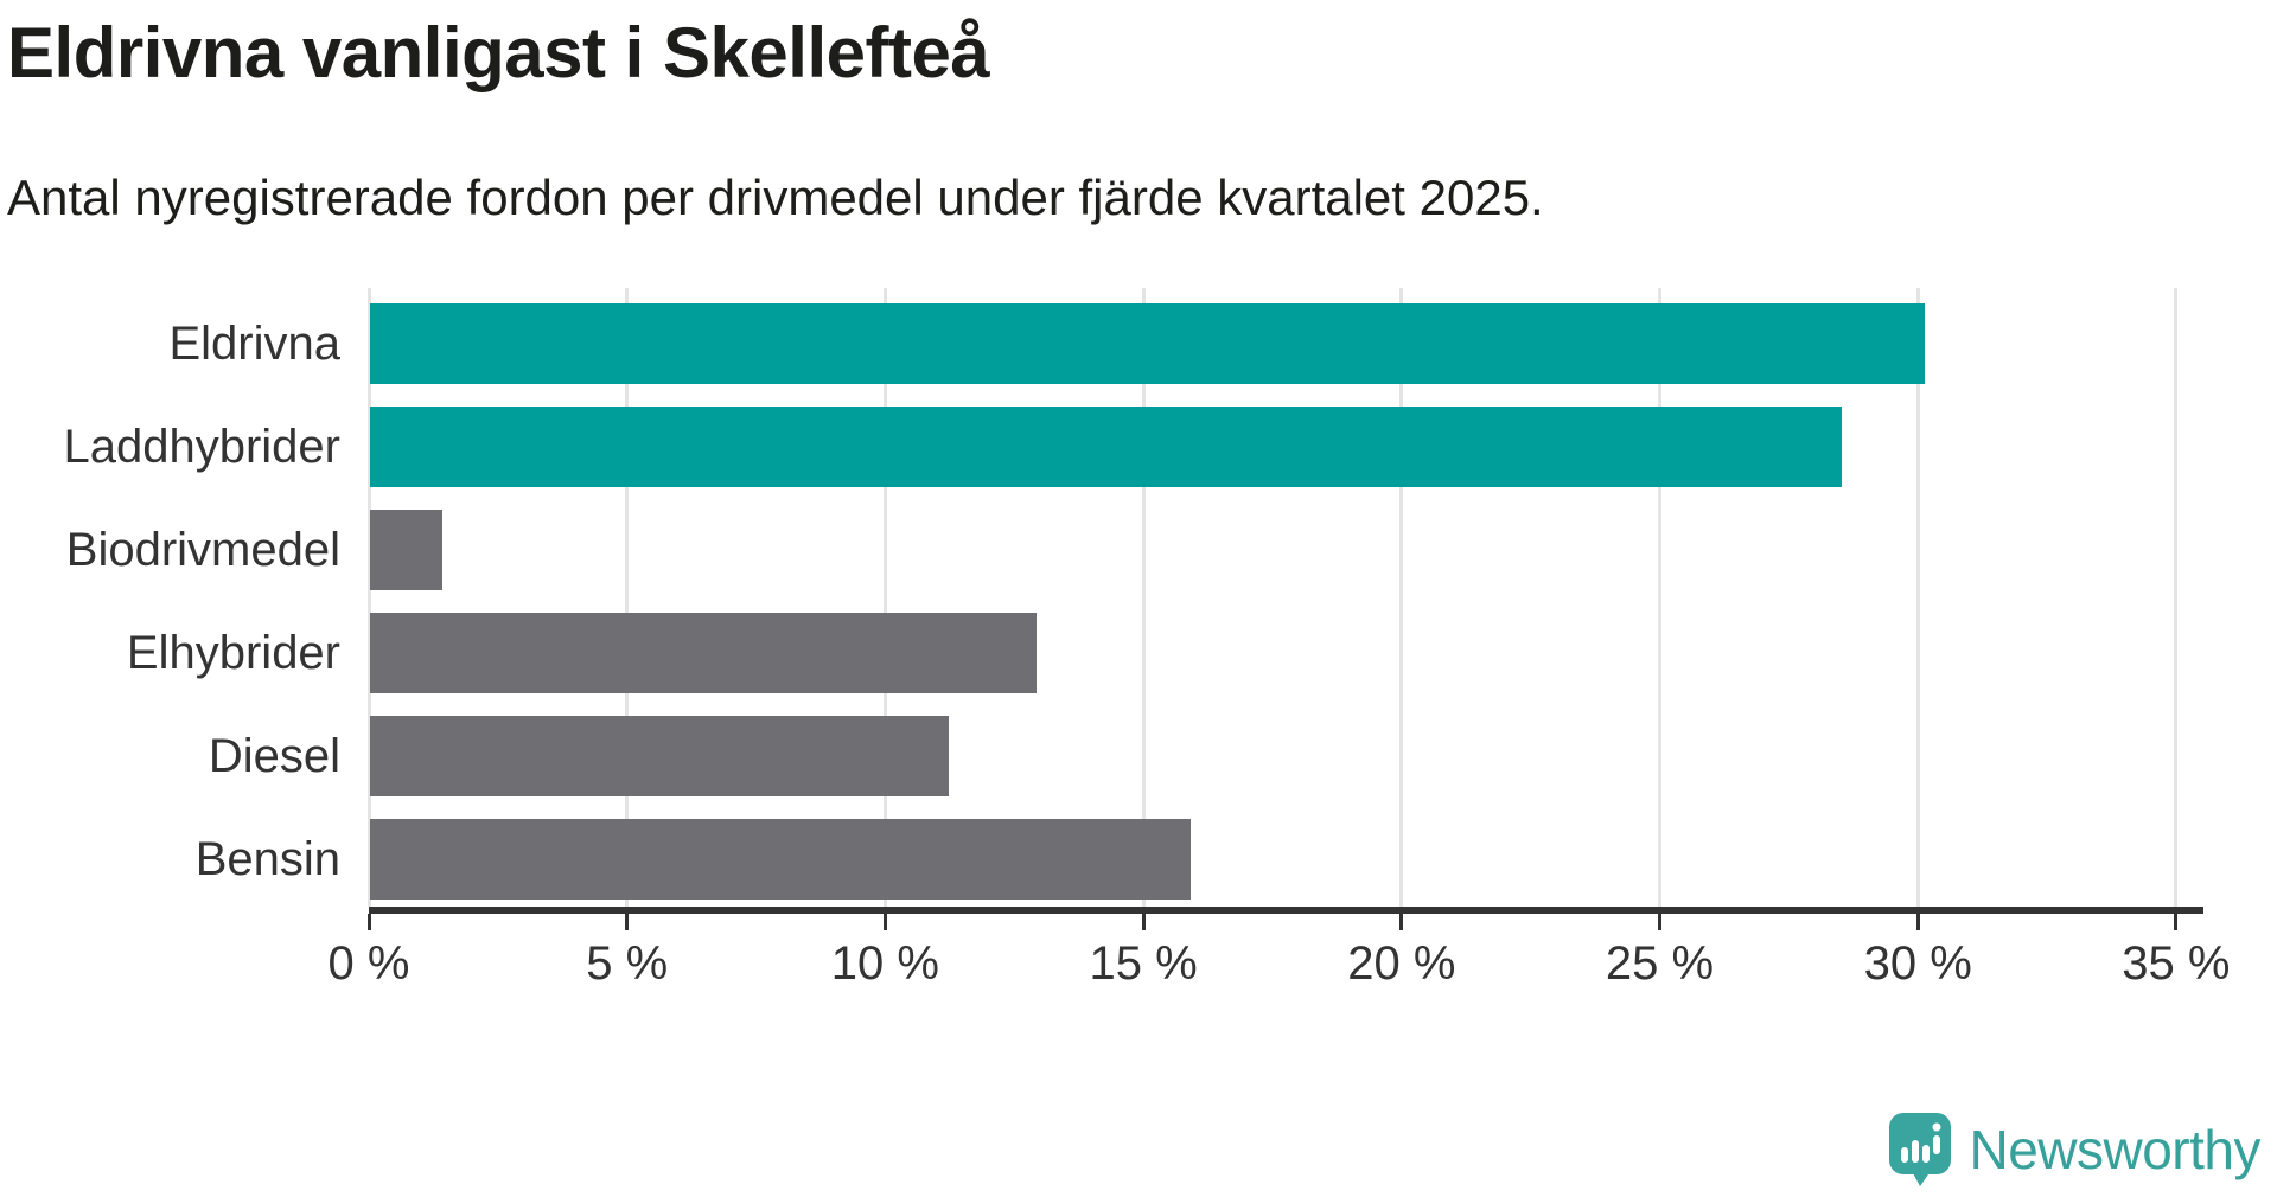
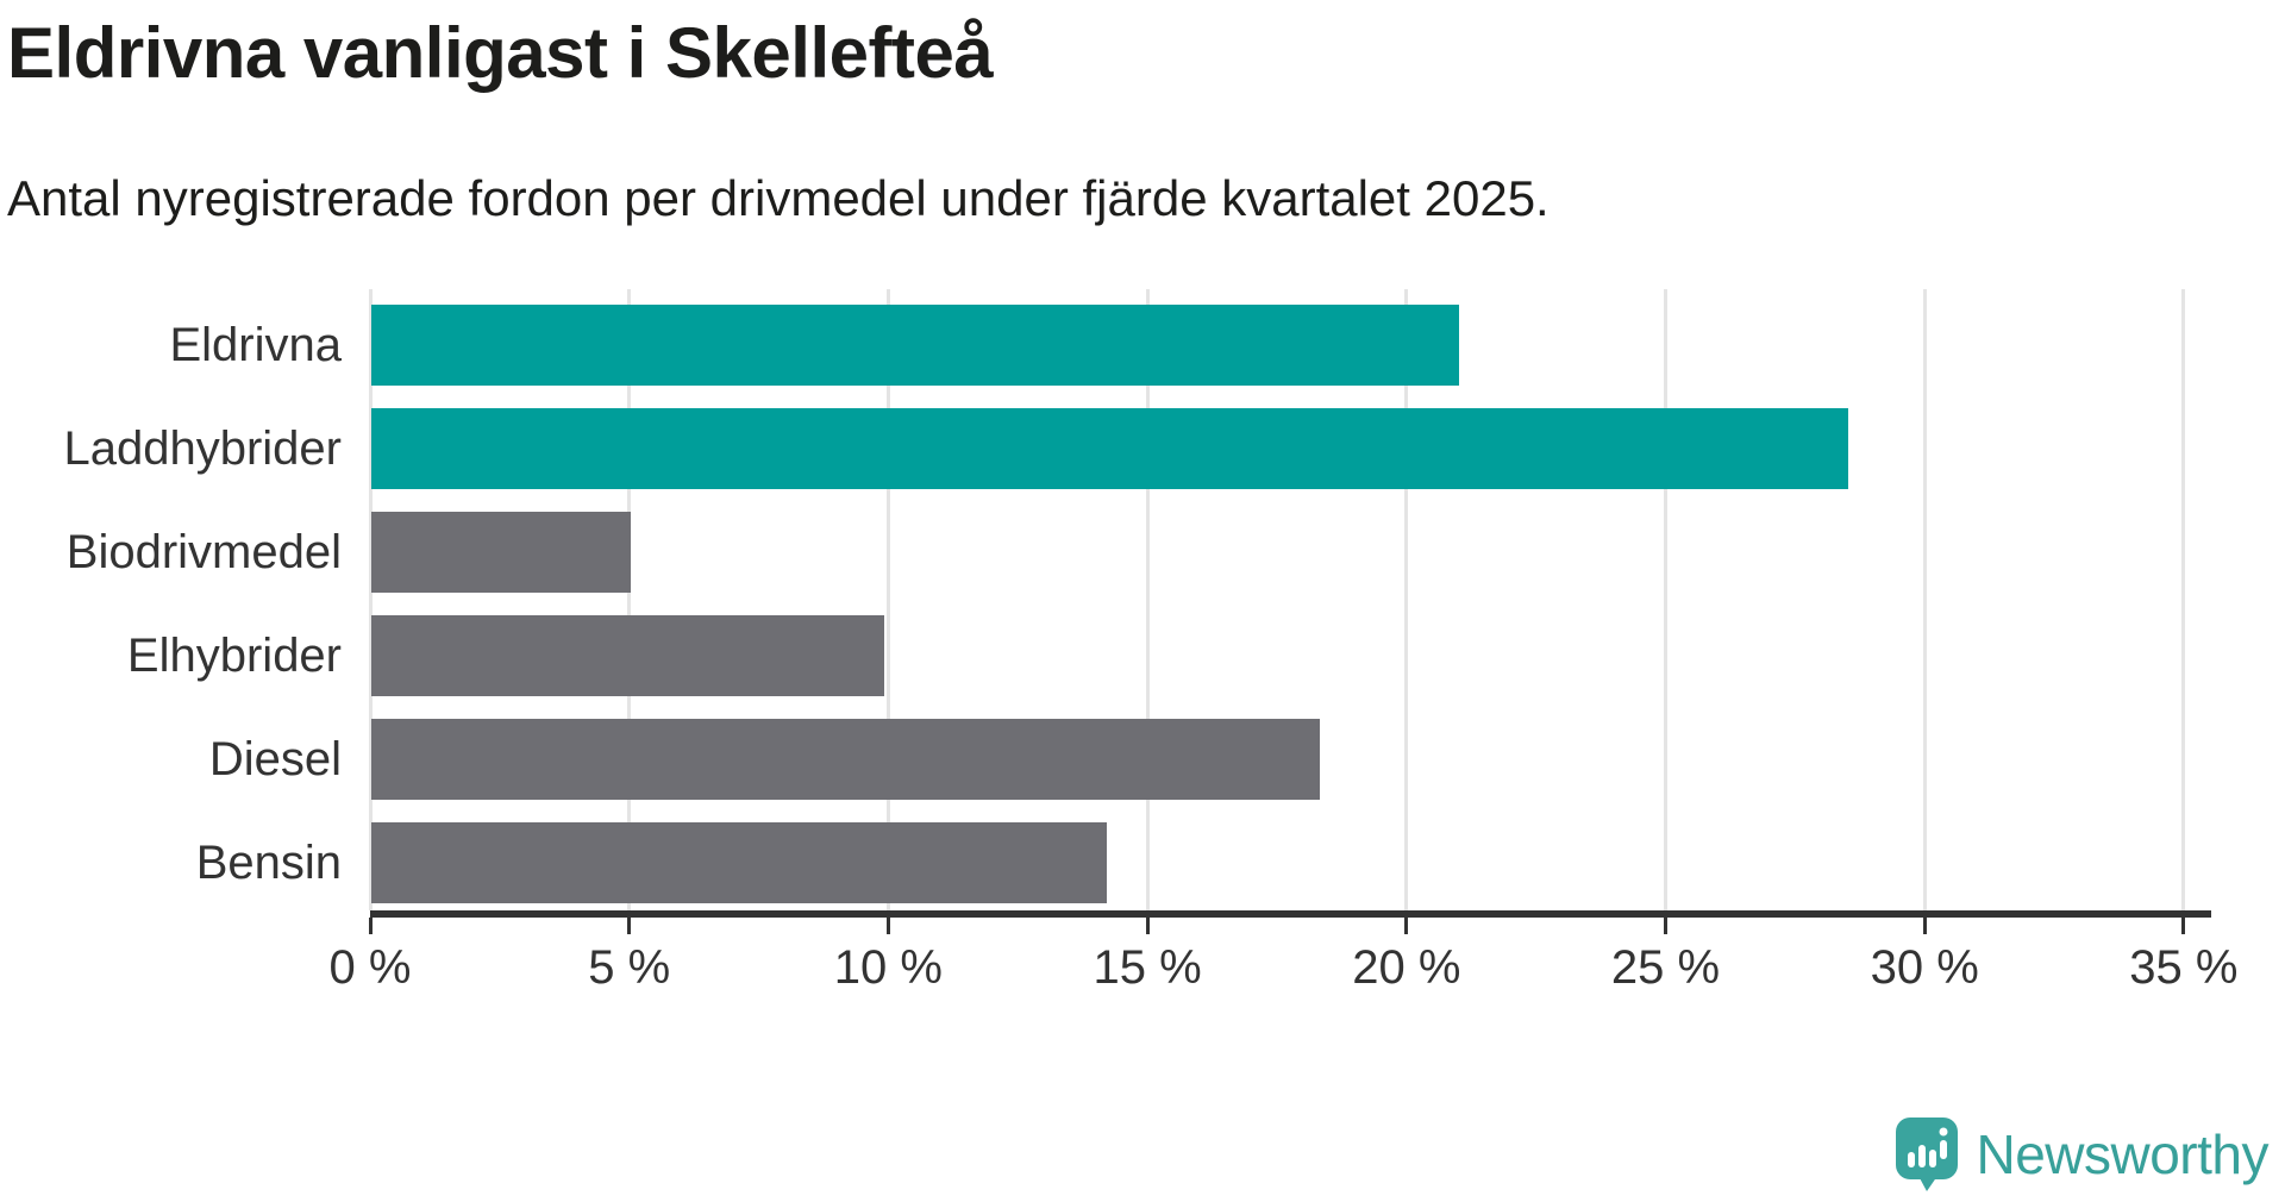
Eldrivna: 30.1% -> 21.0%
Biodrivmedel: 1.4% -> 5.0%
Elhybrider: 12.9% -> 9.9%
Diesel: 11.2% -> 18.3%
Bensin: 15.9% -> 14.2%
